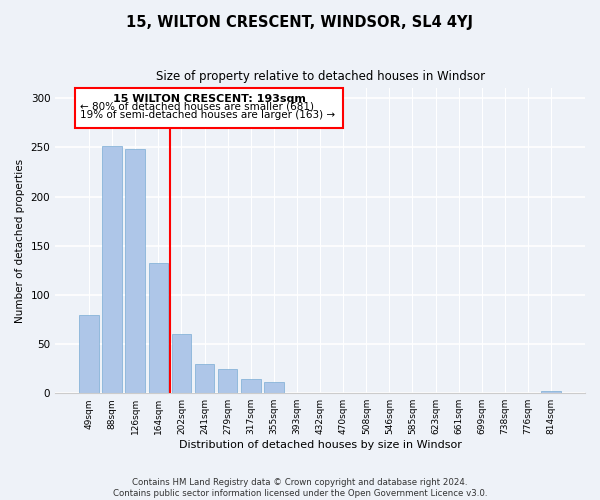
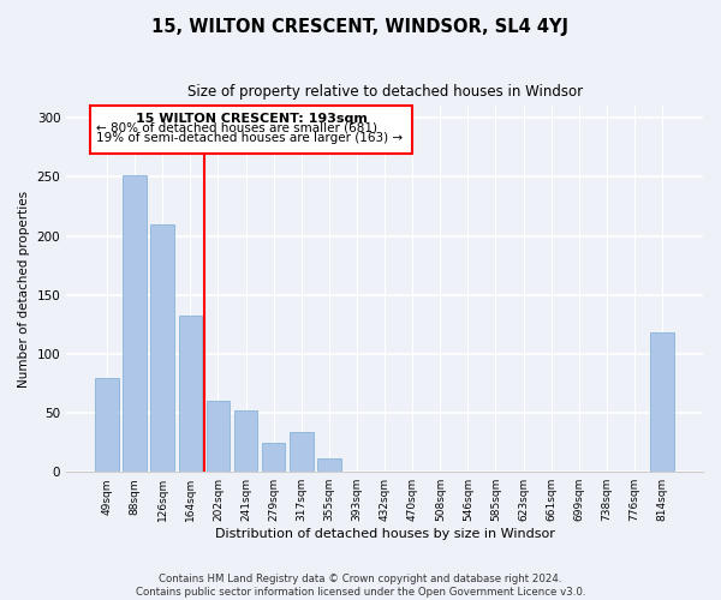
126sqm: 248 -> 210
241sqm: 30 -> 52
317sqm: 14 -> 34
814sqm: 2 -> 118
